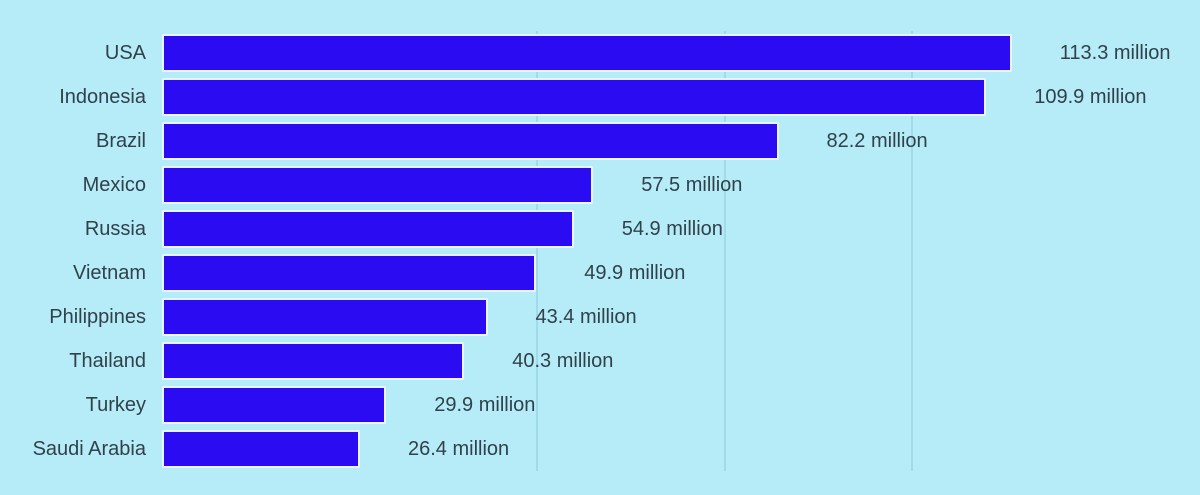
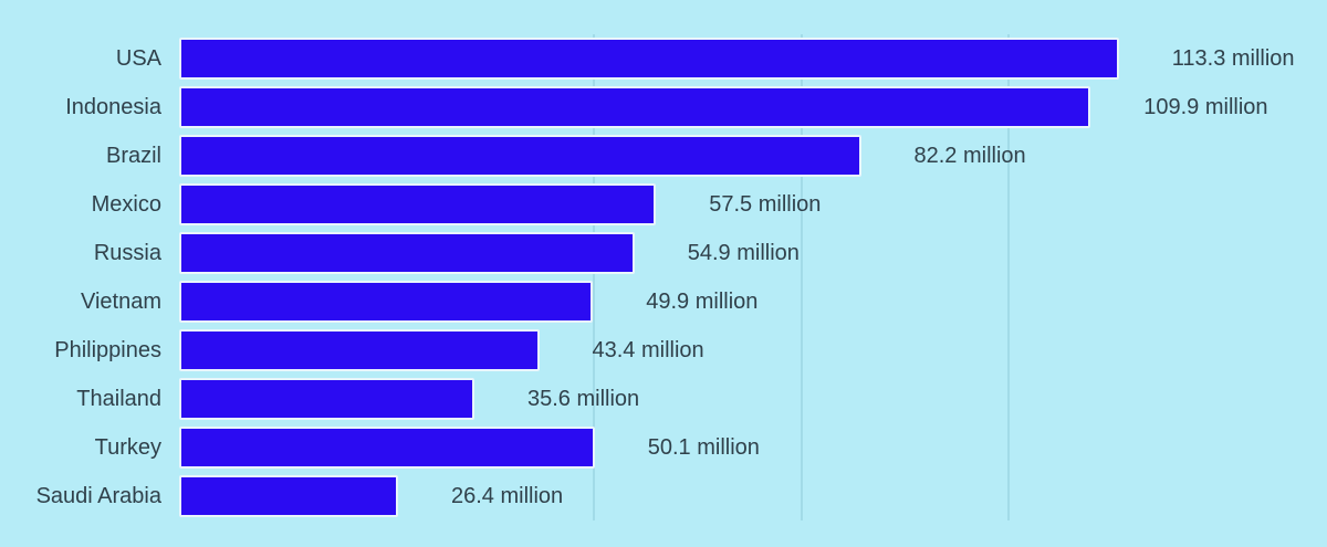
Thailand: 40.3 -> 35.6
Turkey: 29.9 -> 50.1
